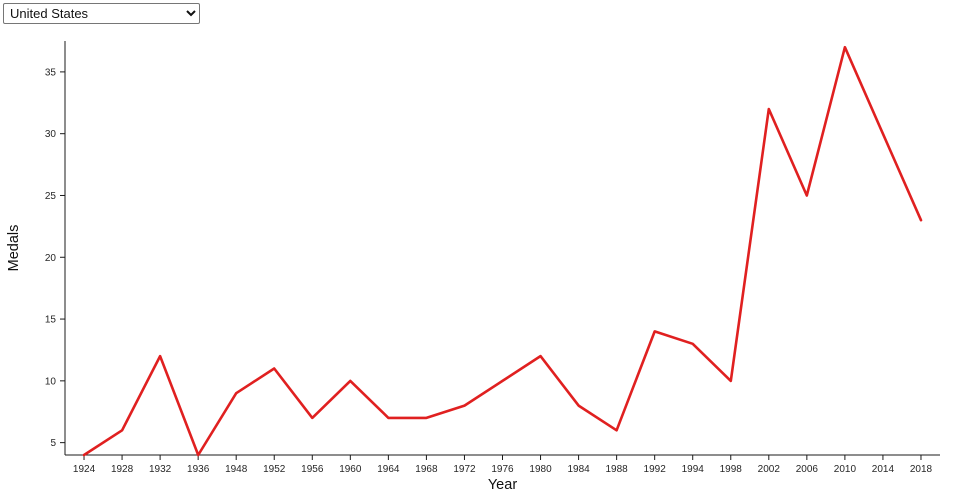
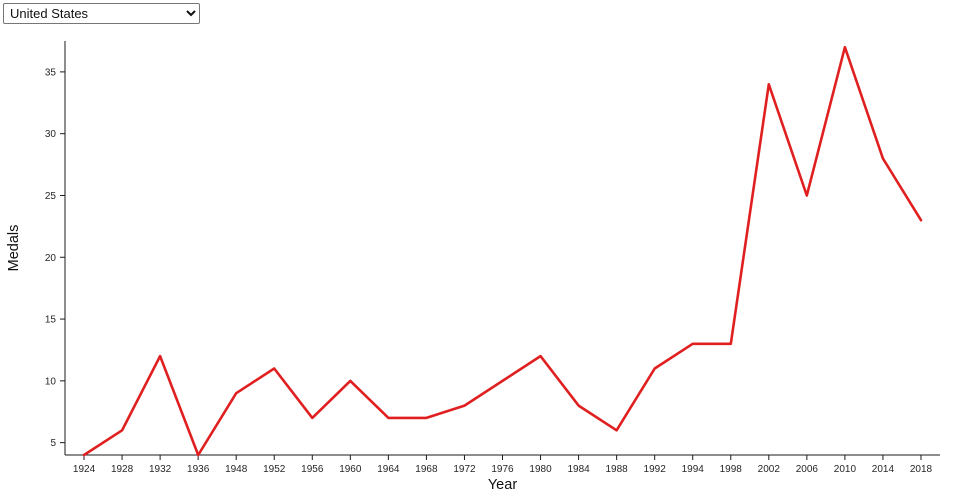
1992: 14 -> 11
1998: 10 -> 13
2002: 32 -> 34
2014: 30 -> 28
